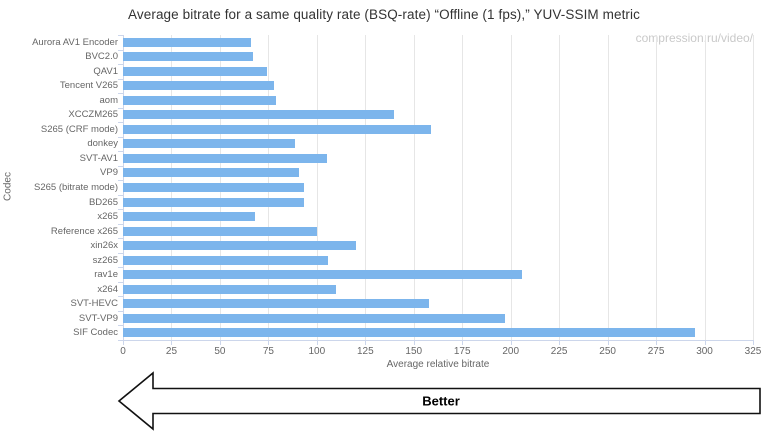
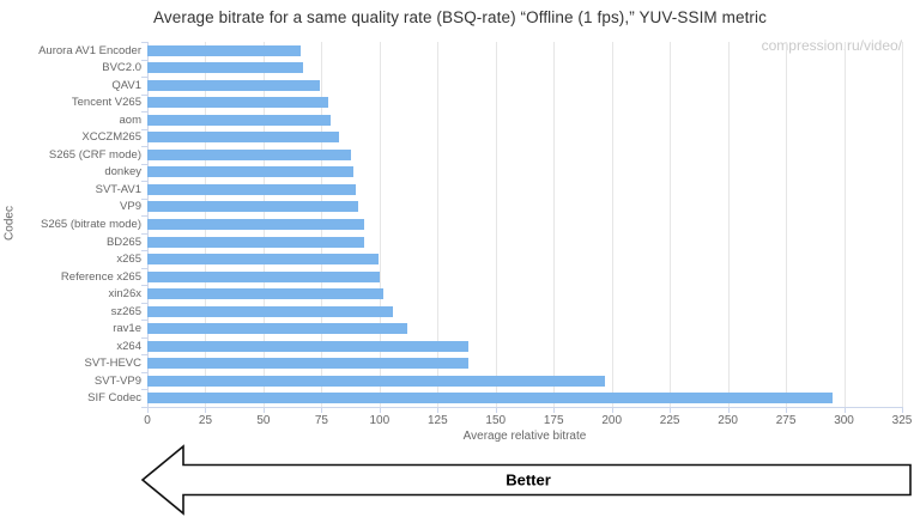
XCCZM265: 140 -> 82
S265 (CRF mode): 159 -> 88
SVT-AV1: 105 -> 90
x265: 68 -> 100
xin26x: 120 -> 102
rav1e: 206 -> 112
x264: 110 -> 138
SVT-HEVC: 158 -> 138
